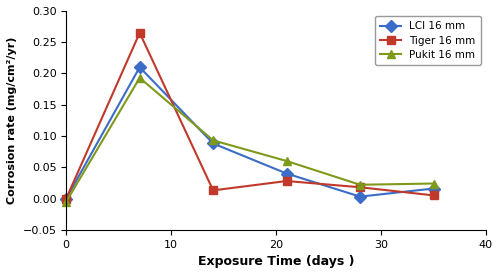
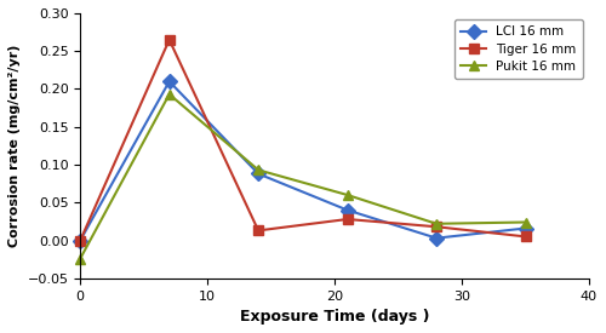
Pukit 16 mm/0: -0.005 -> -0.024
